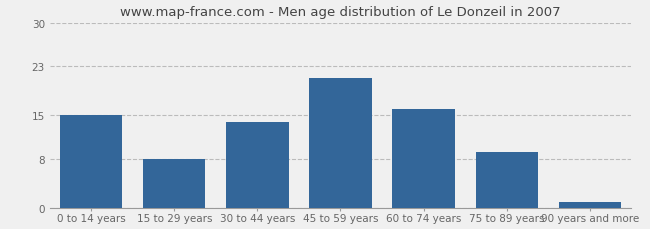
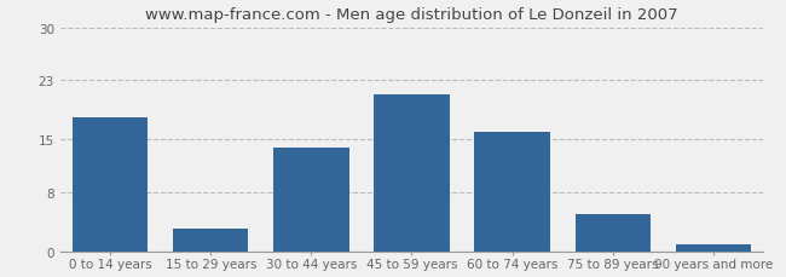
0 to 14 years: 15 -> 18
15 to 29 years: 8 -> 3
75 to 89 years: 9 -> 5
